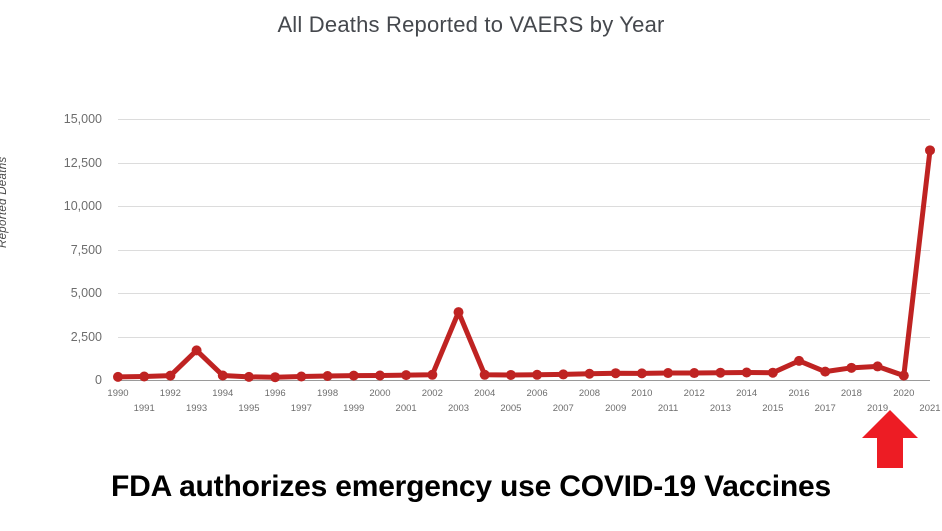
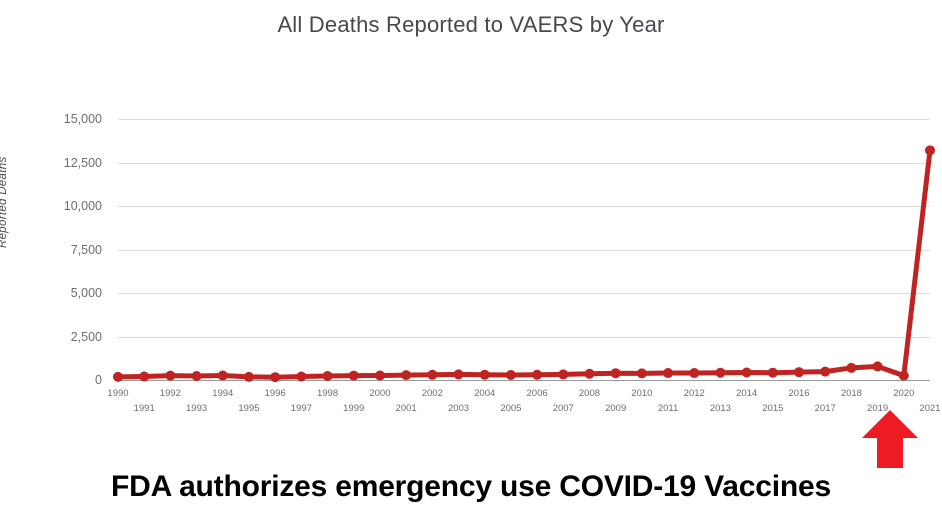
1993: 1700 -> 200
2003: 3900 -> 300
2016: 1100 -> 400
